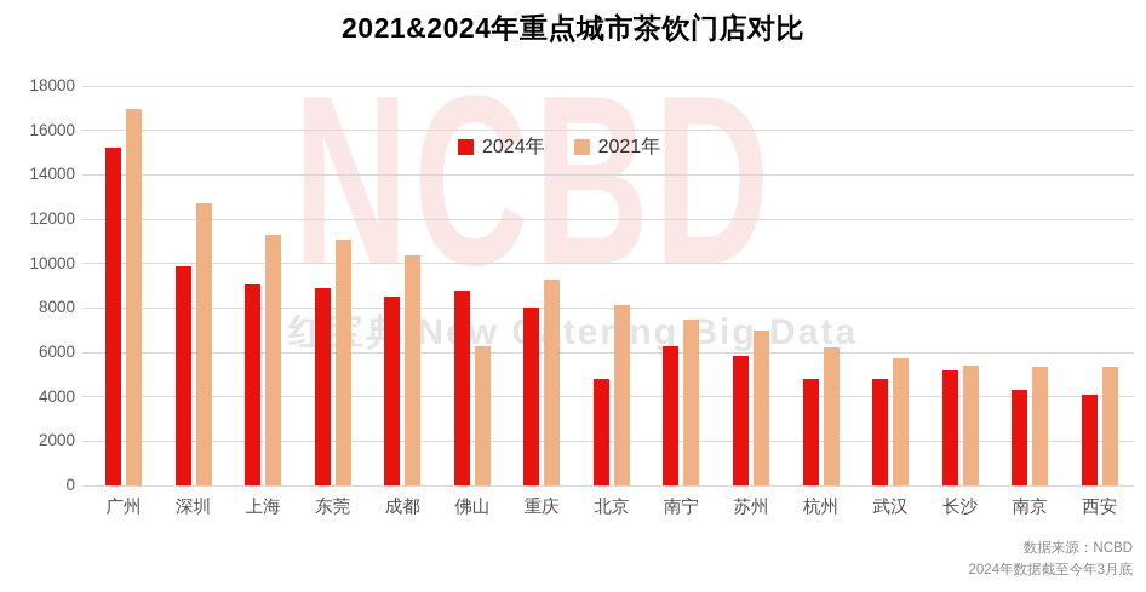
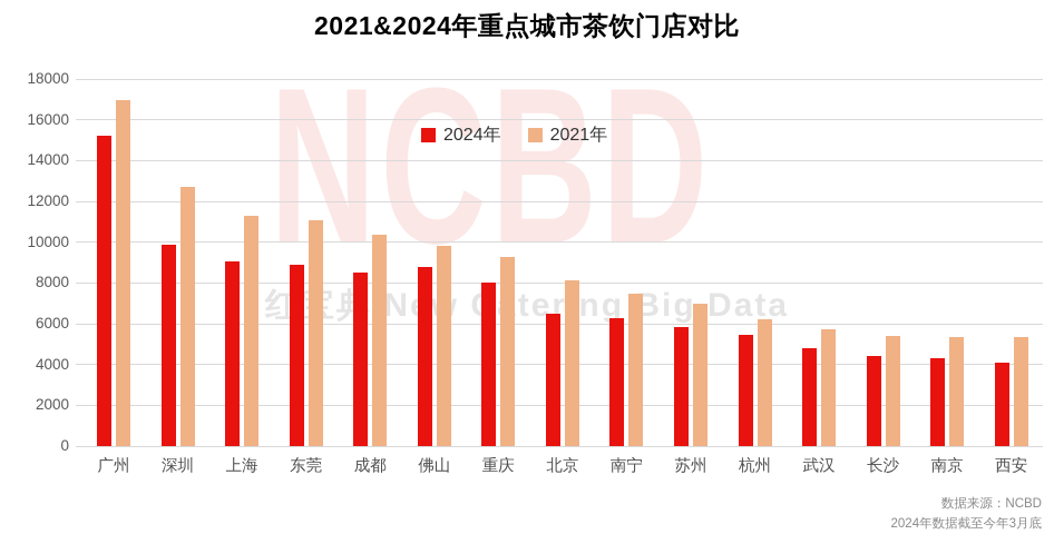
2021年/佛山: 6300 -> 9800
2024年/北京: 4800 -> 6500
2024年/杭州: 4800 -> 5400
2024年/长沙: 5200 -> 4400
